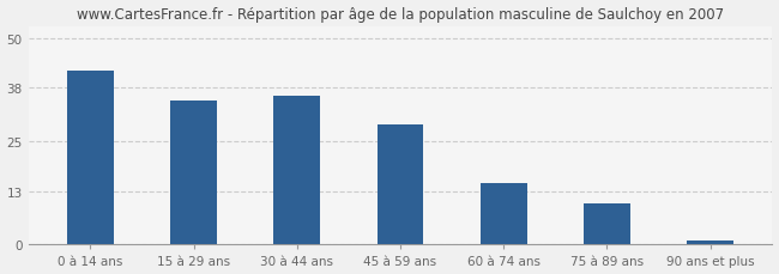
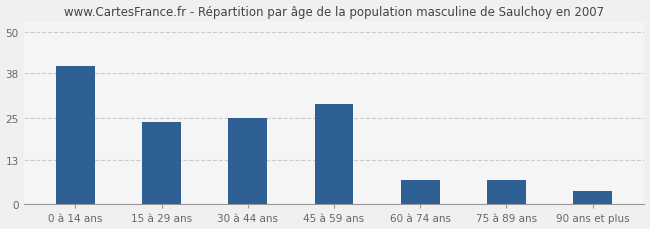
0 à 14 ans: 42 -> 40
15 à 29 ans: 35 -> 24
30 à 44 ans: 36 -> 25
60 à 74 ans: 15 -> 7
75 à 89 ans: 10 -> 7
90 ans et plus: 1 -> 4
